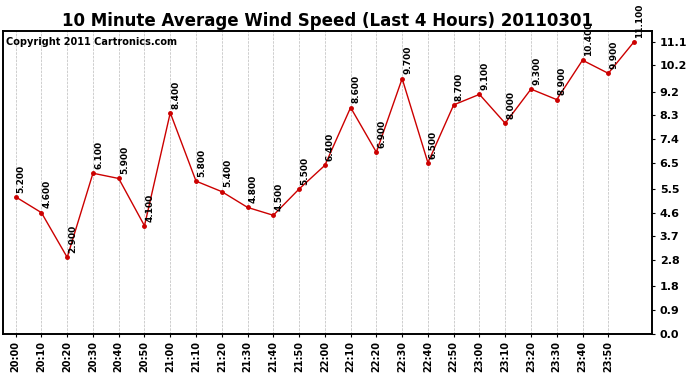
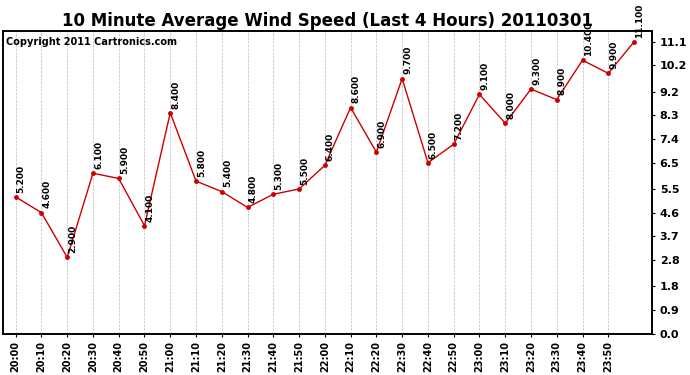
21:40: 4.500 -> 5.300
22:50: 8.700 -> 7.200
